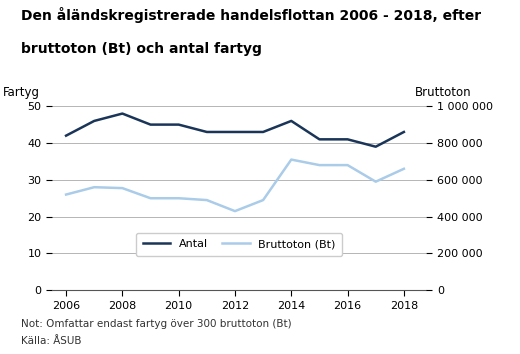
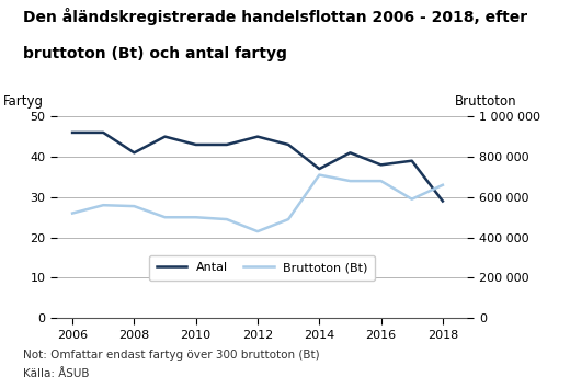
Antal/2006: 42 -> 46
Antal/2008: 48 -> 41
Antal/2010: 45 -> 43
Antal/2012: 43 -> 45
Antal/2014: 46 -> 37
Antal/2016: 41 -> 38
Antal/2018: 43 -> 29
